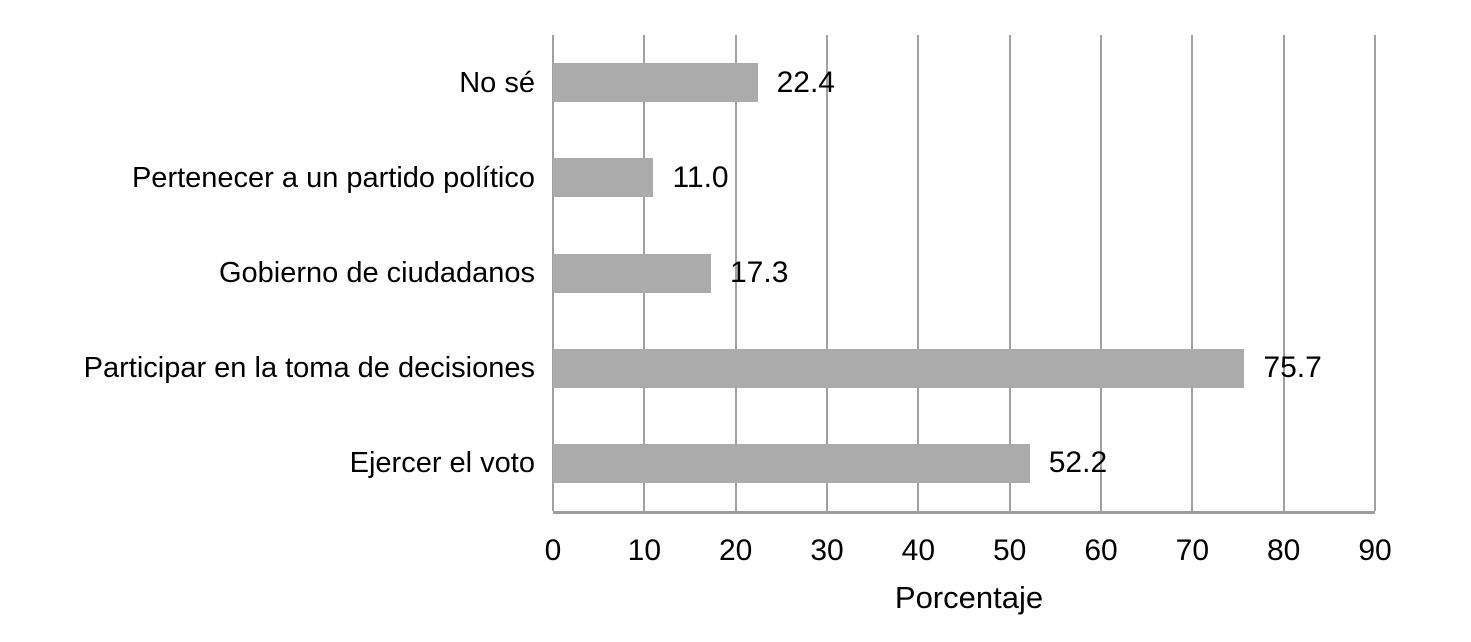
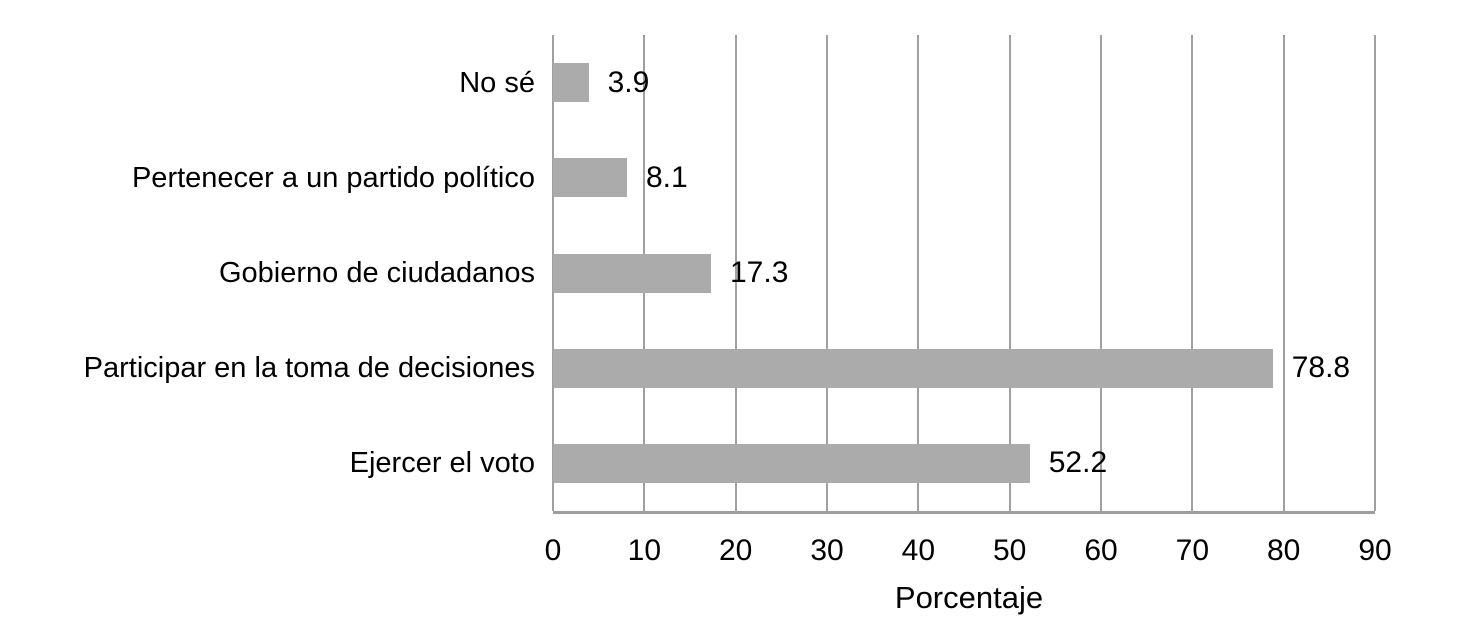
No sé: 22.4 -> 3.9
Pertenecer a un partido político: 11.0 -> 8.1
Participar en la toma de decisiones: 75.7 -> 78.8
